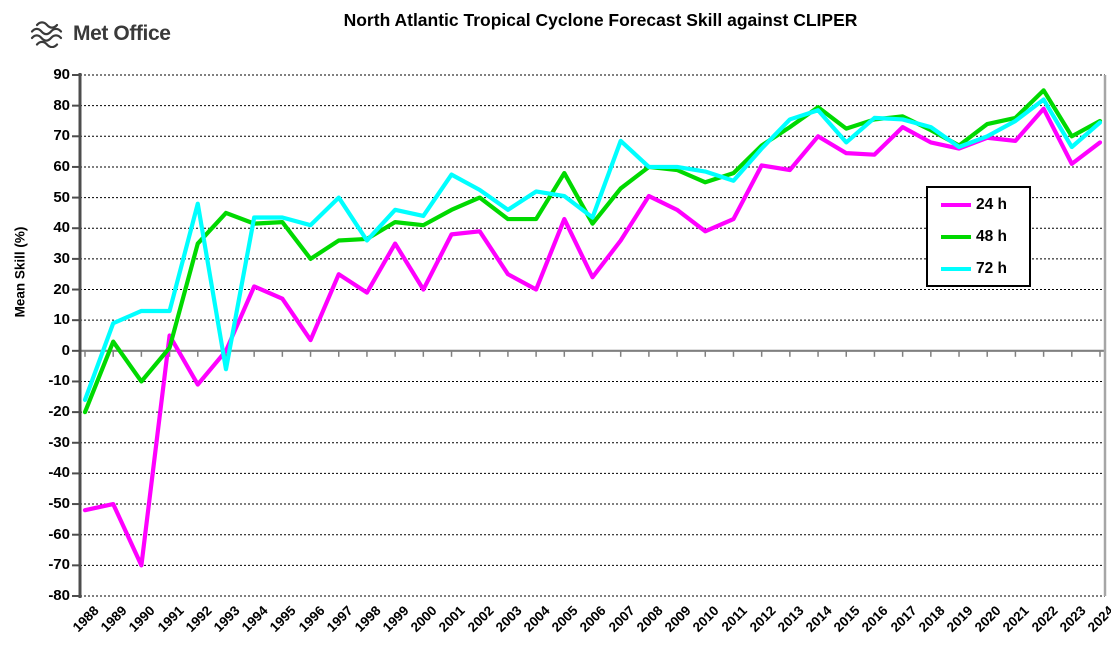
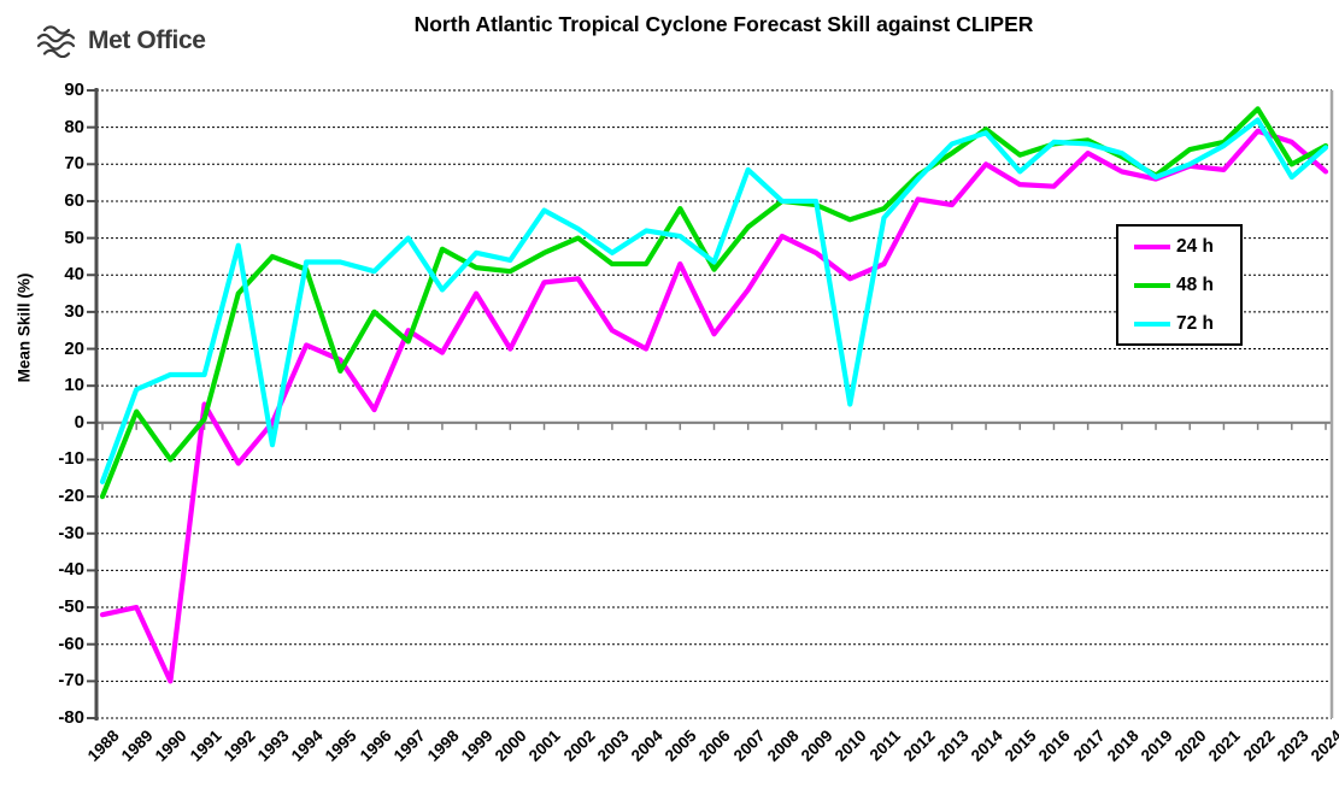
48 h/1995: 42 -> 14
48 h/1997: 36 -> 22
48 h/1998: 36 -> 47
72 h/2010: 58 -> 5
24 h/2023: 61 -> 76
